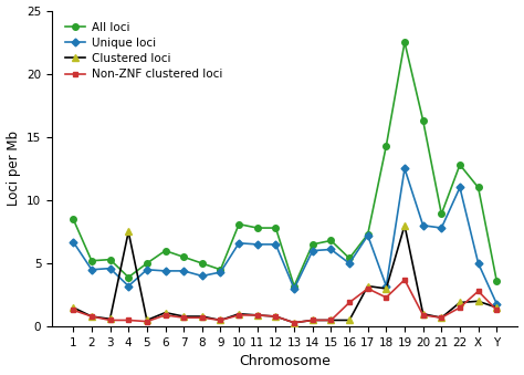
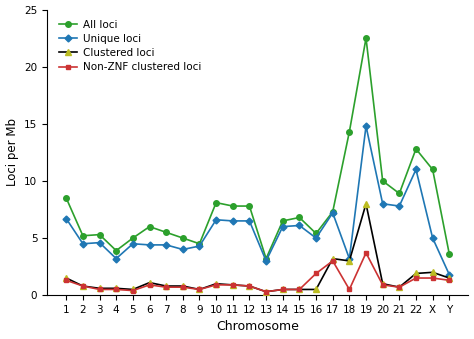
Clustered loci/4: 7.5 -> 0.6
Non-ZNF clustered loci/18: 2.3 -> 0.5
Unique loci/19: 12.5 -> 14.8
All loci/20: 16.3 -> 10.0
Non-ZNF clustered loci/X: 2.8 -> 1.5
